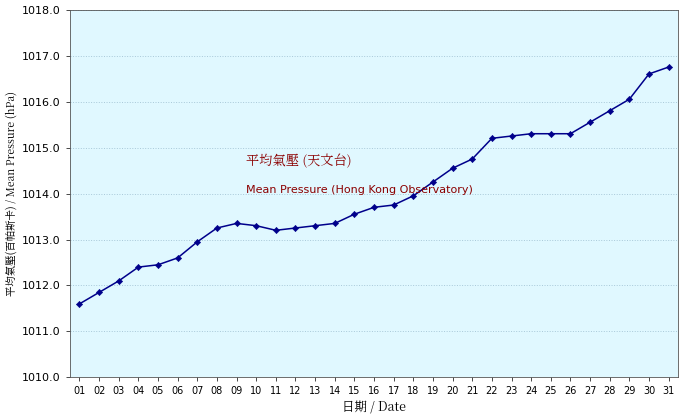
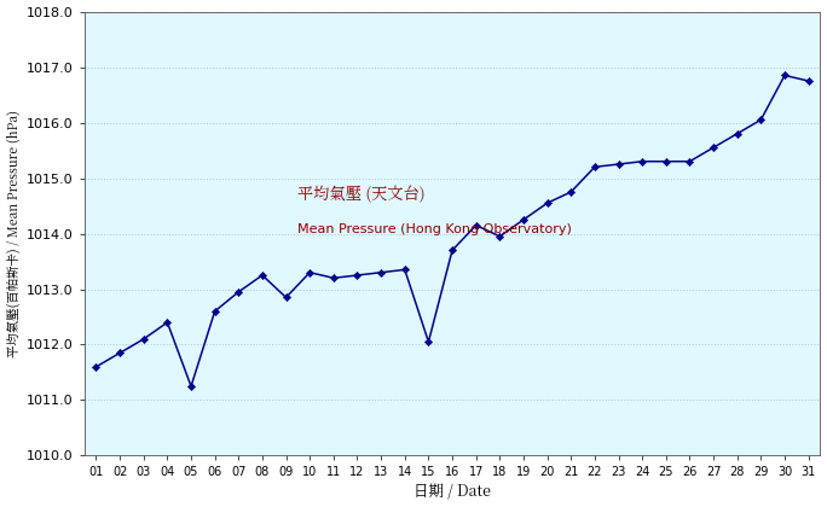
05: 1012.45 -> 1011.25
09: 1013.35 -> 1012.85
15: 1013.55 -> 1012.05
17: 1013.75 -> 1014.15
30: 1016.60 -> 1016.85
